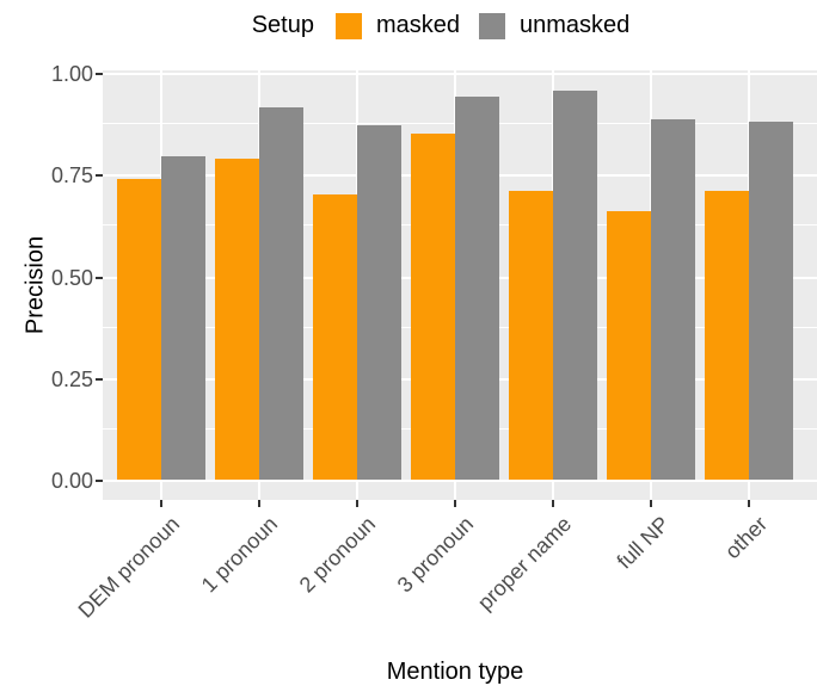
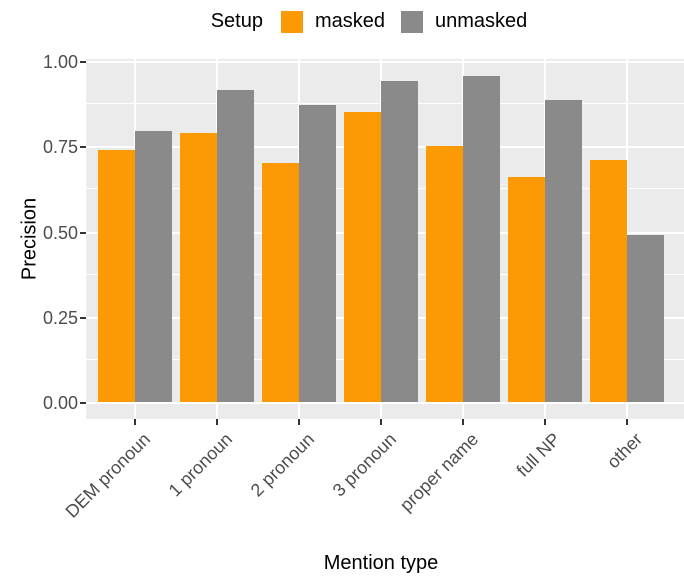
masked/proper name: 0.71 -> 0.75
unmasked/other: 0.88 -> 0.49
